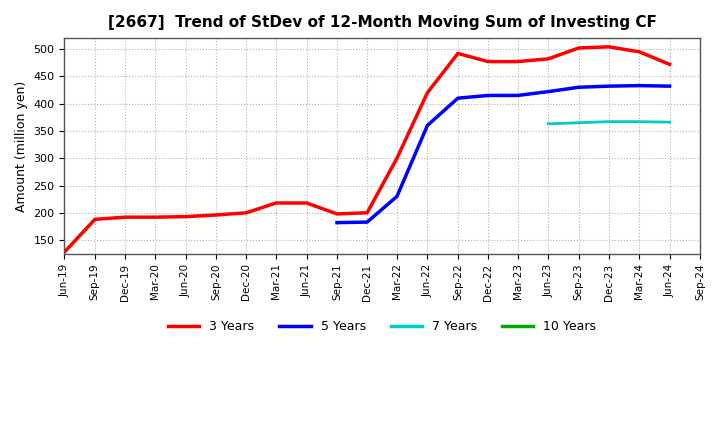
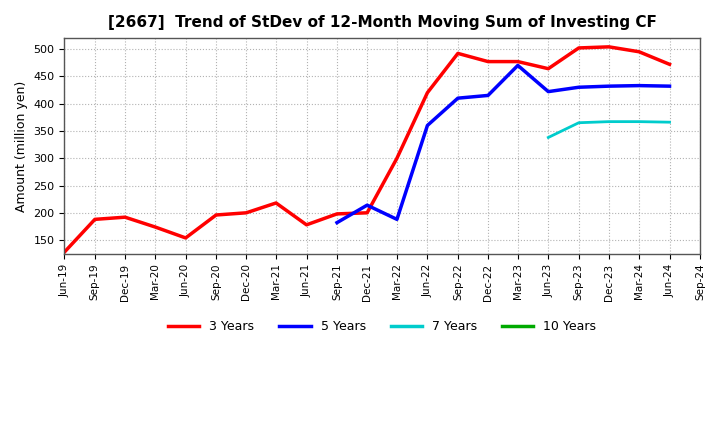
3 Years/Mar-20: 192 -> 174
3 Years/Jun-20: 193 -> 154
3 Years/Jun-21: 218 -> 178
5 Years/Dec-21: 183 -> 214
5 Years/Mar-22: 230 -> 188
5 Years/Mar-23: 415 -> 470
3 Years/Jun-23: 482 -> 464
7 Years/Jun-23: 363 -> 338
